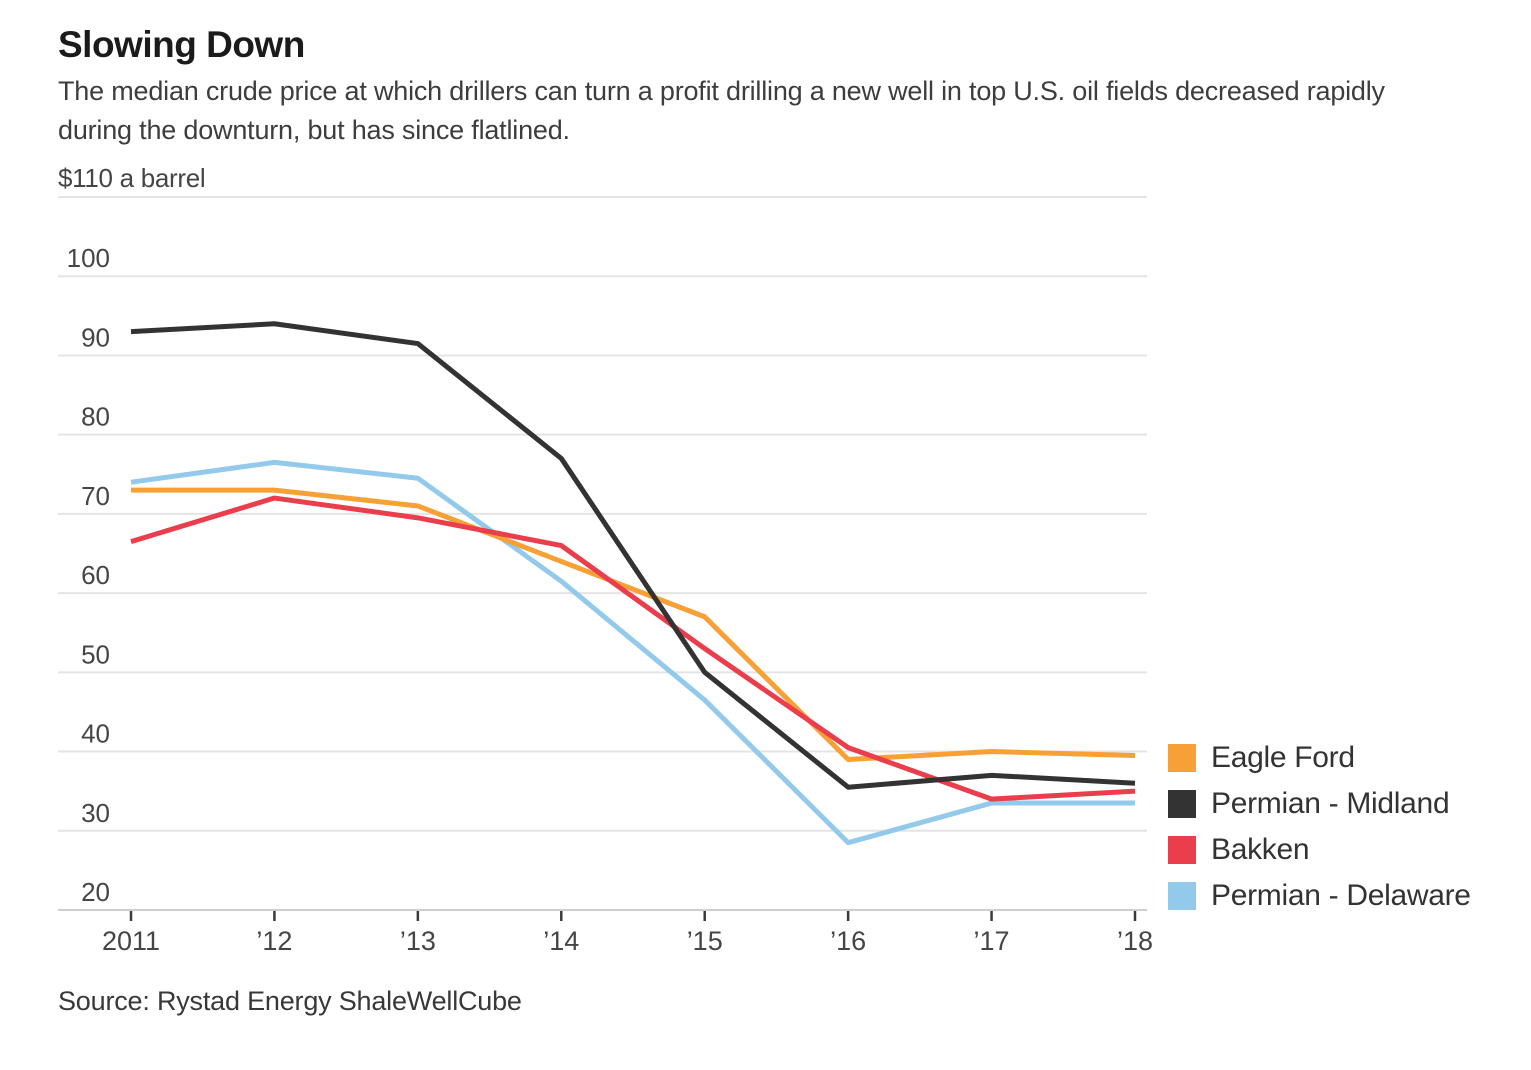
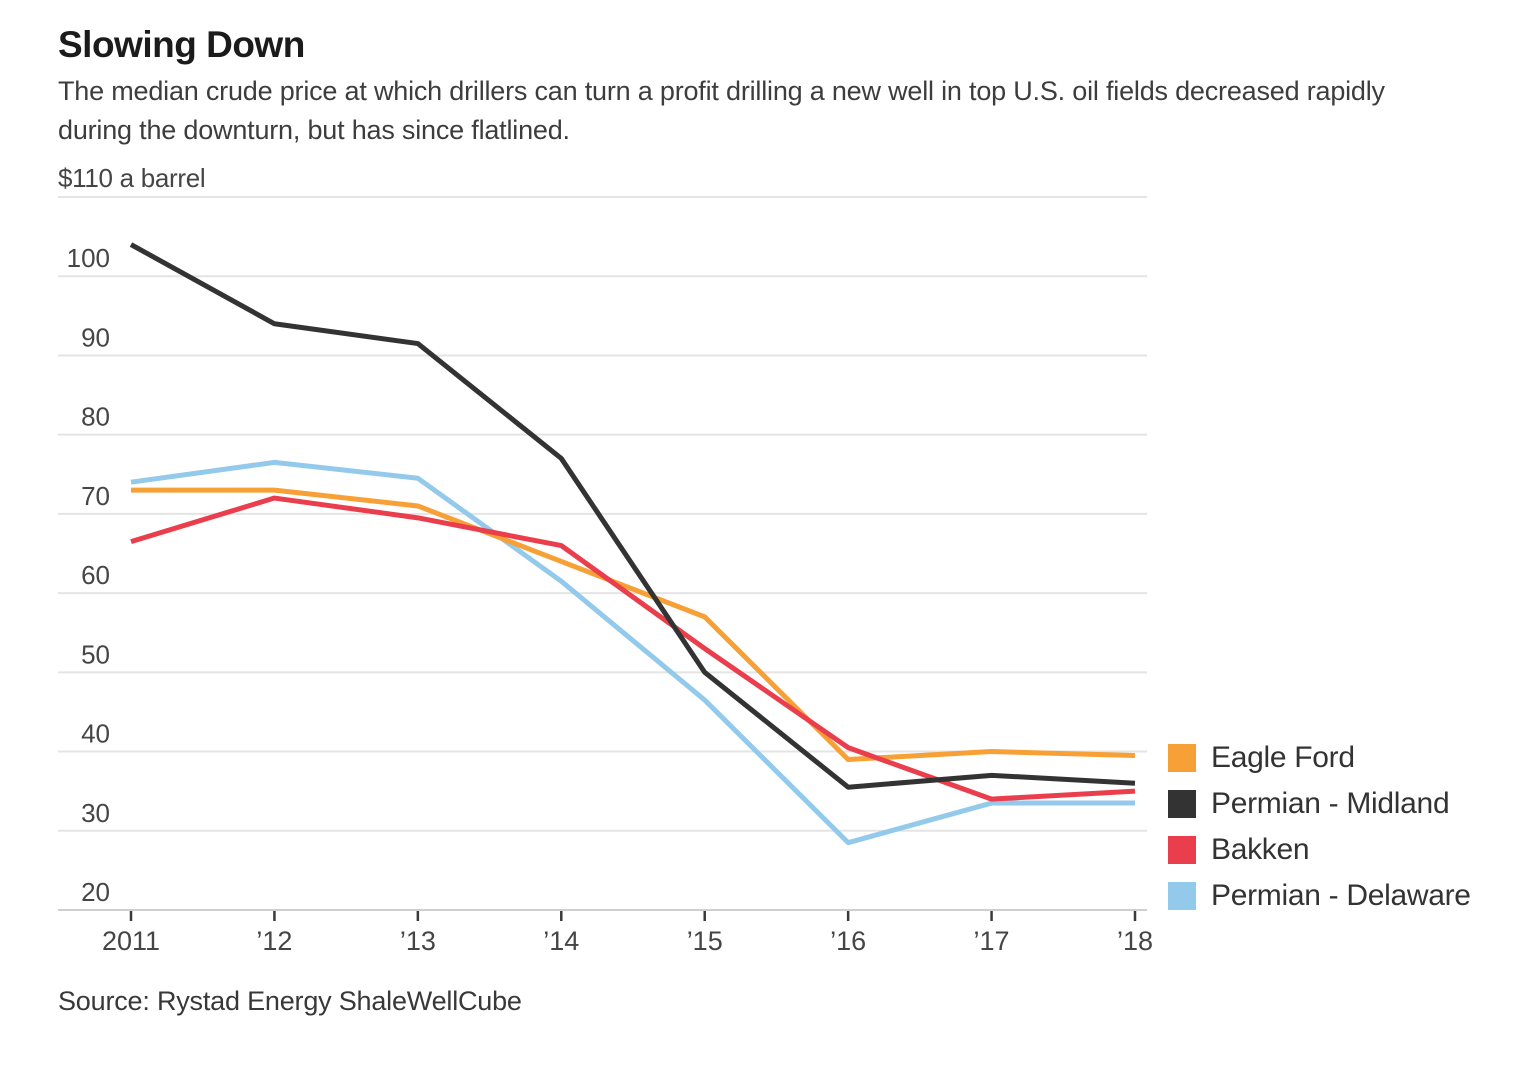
Permian - Midland/2011: 93 -> 104
